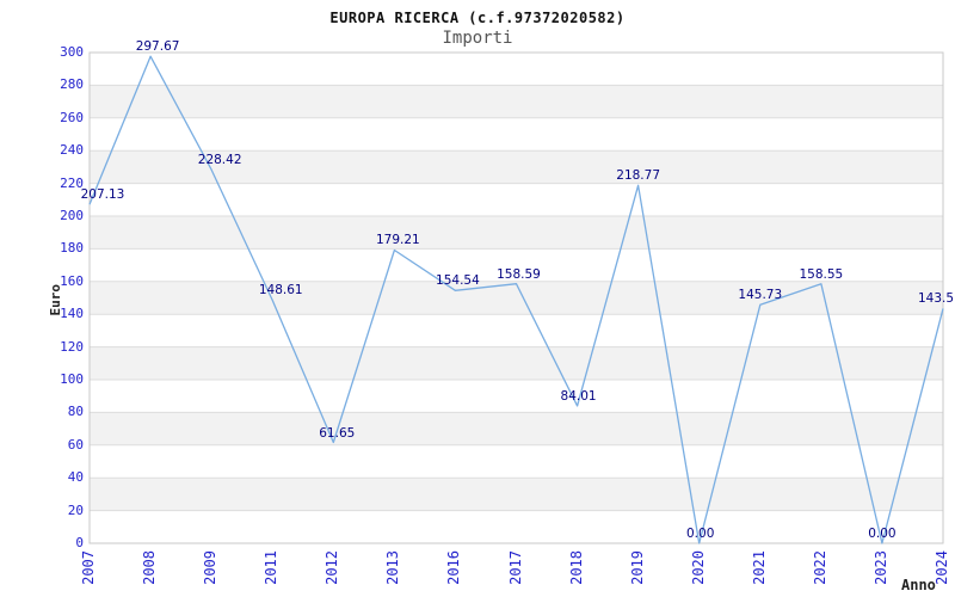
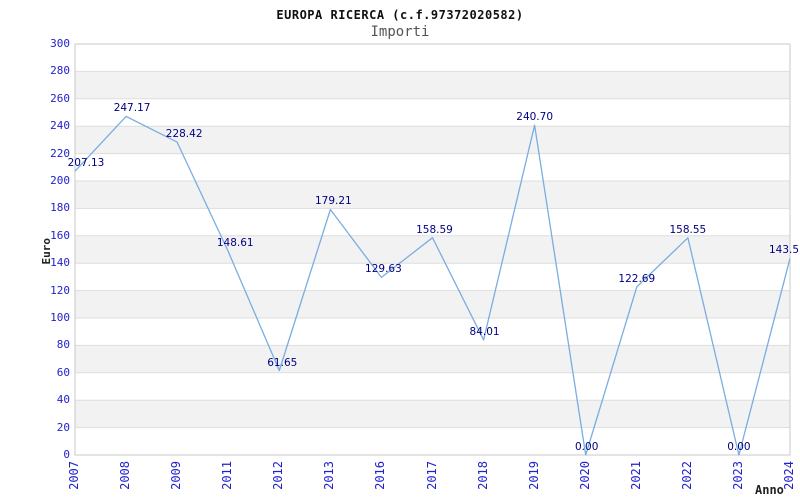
2008: 297.67 -> 247.17
2016: 154.54 -> 129.63
2019: 218.77 -> 240.70
2021: 145.73 -> 122.69
